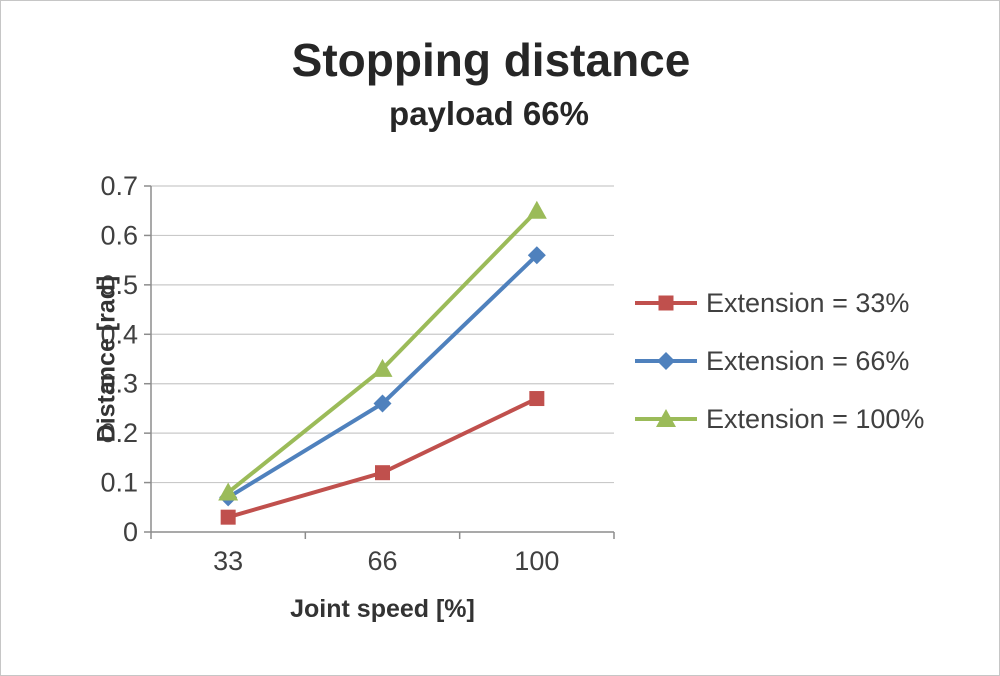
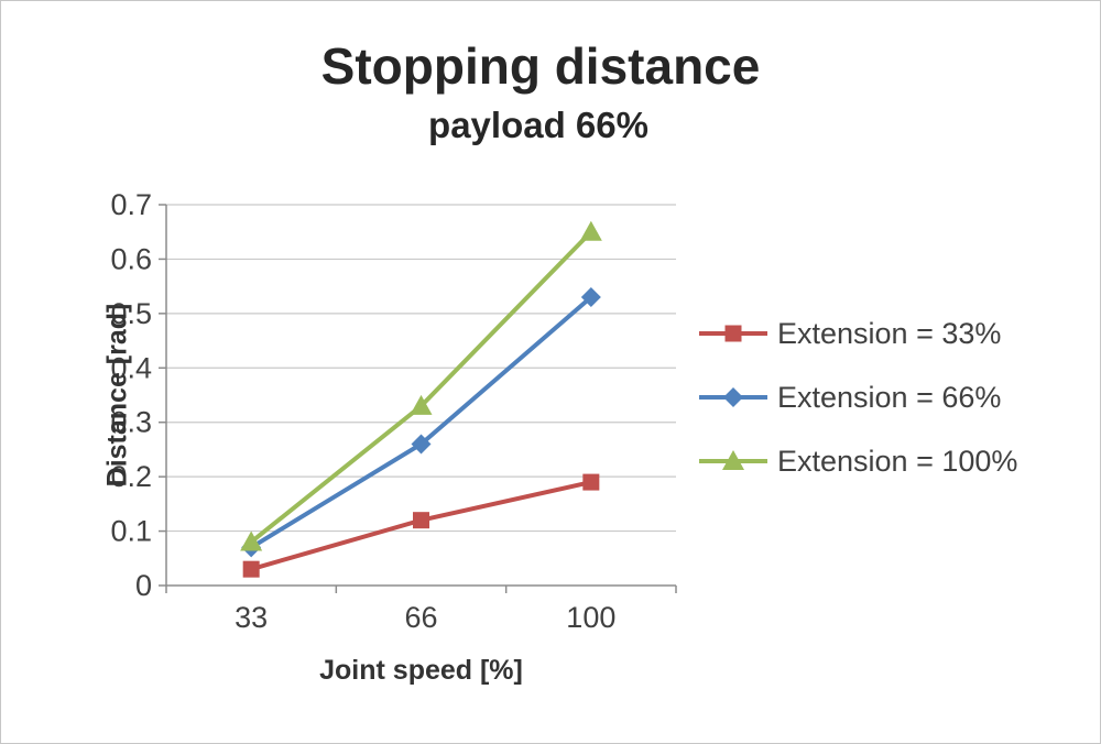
Extension = 33%/100: 0.27 -> 0.19
Extension = 66%/100: 0.56 -> 0.53
